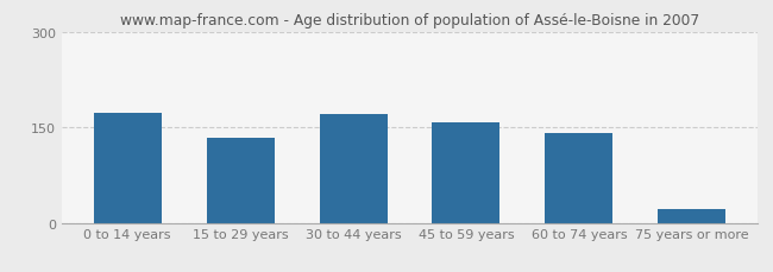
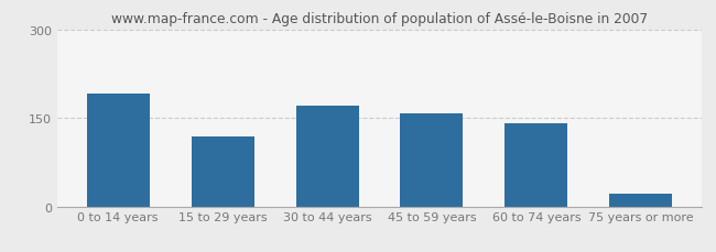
0 to 14 years: 173 -> 192
15 to 29 years: 133 -> 118
